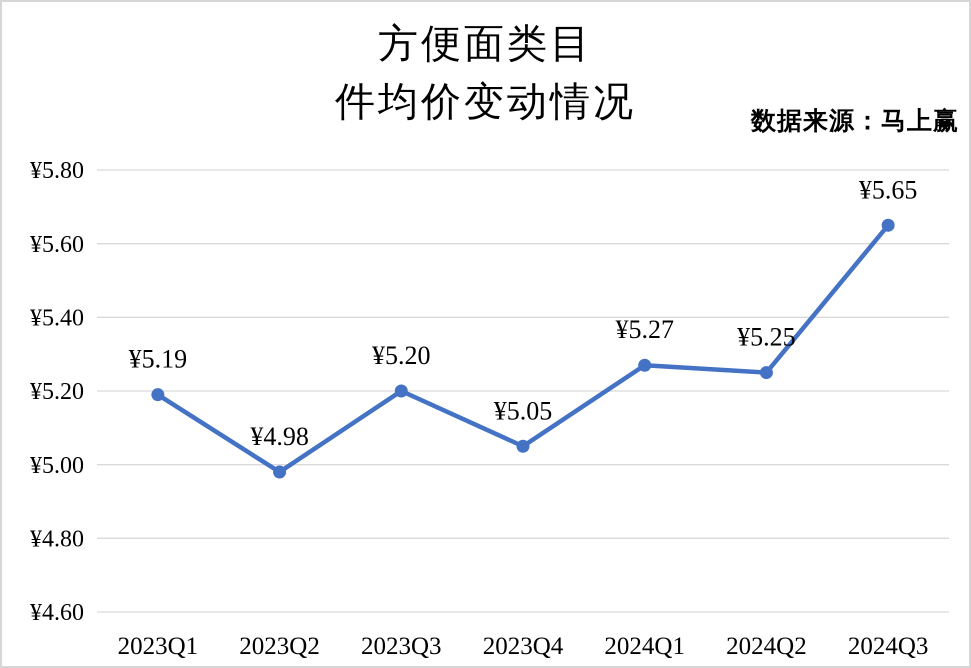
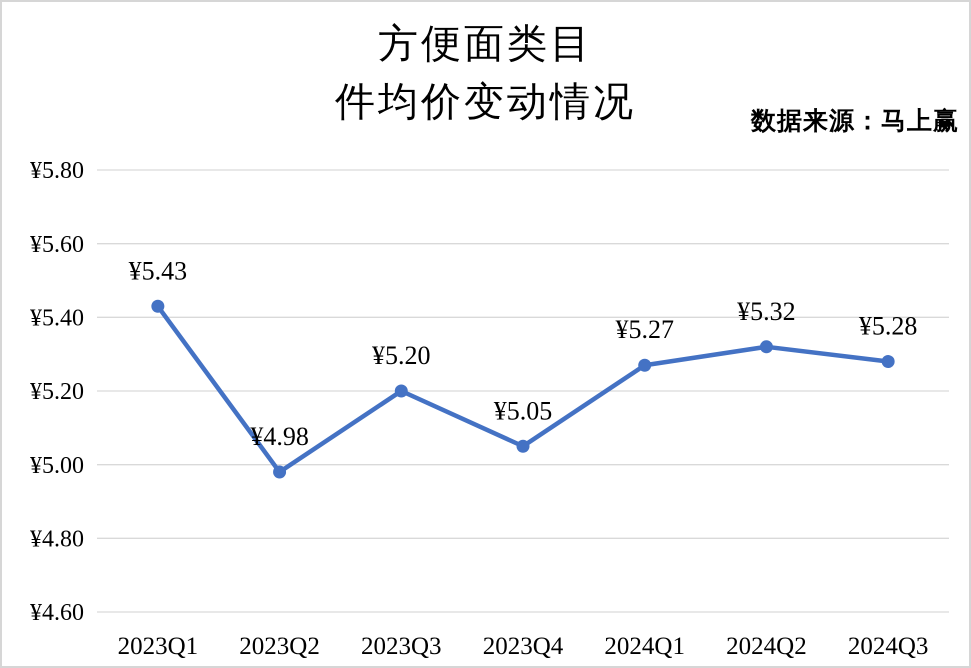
2023Q1: ¥5.19 -> ¥5.43
2024Q2: ¥5.25 -> ¥5.32
2024Q3: ¥5.65 -> ¥5.28
